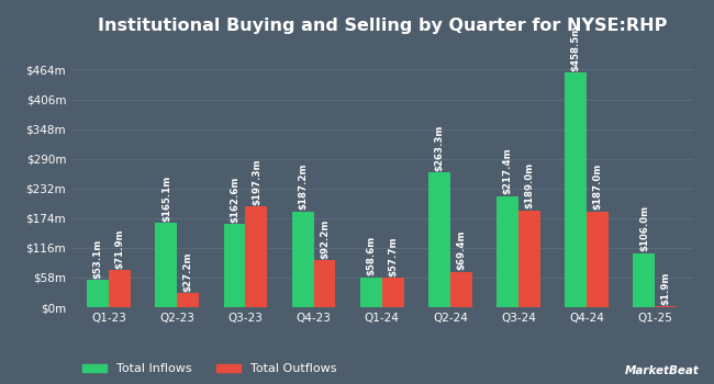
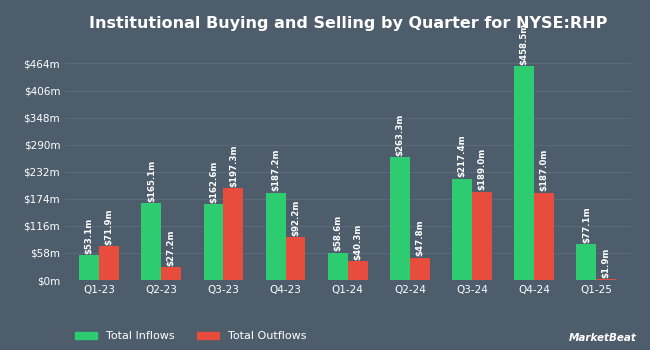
Total Outflows/Q1-24: $57.7m -> $40.3m
Total Outflows/Q2-24: $69.4m -> $47.8m
Total Inflows/Q1-25: $106.0m -> $77.1m
